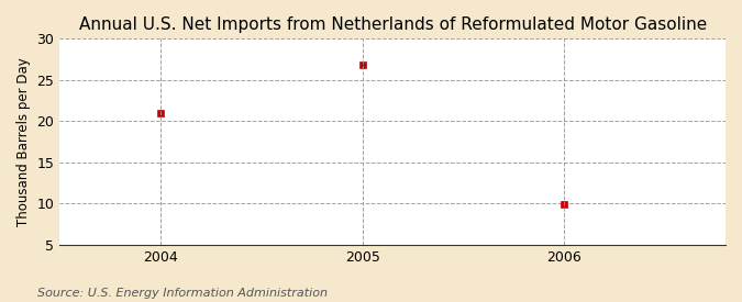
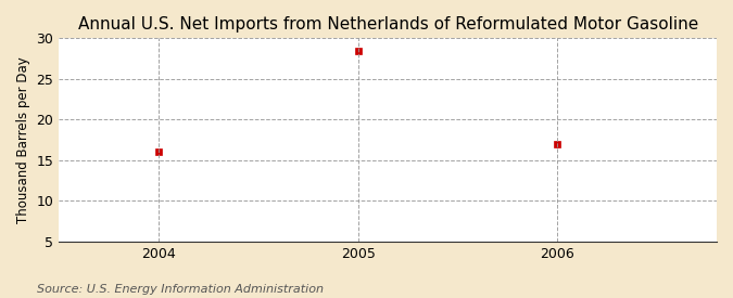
2004: 21.0 -> 16.0
2005: 26.8 -> 28.4
2006: 9.9 -> 17.0
